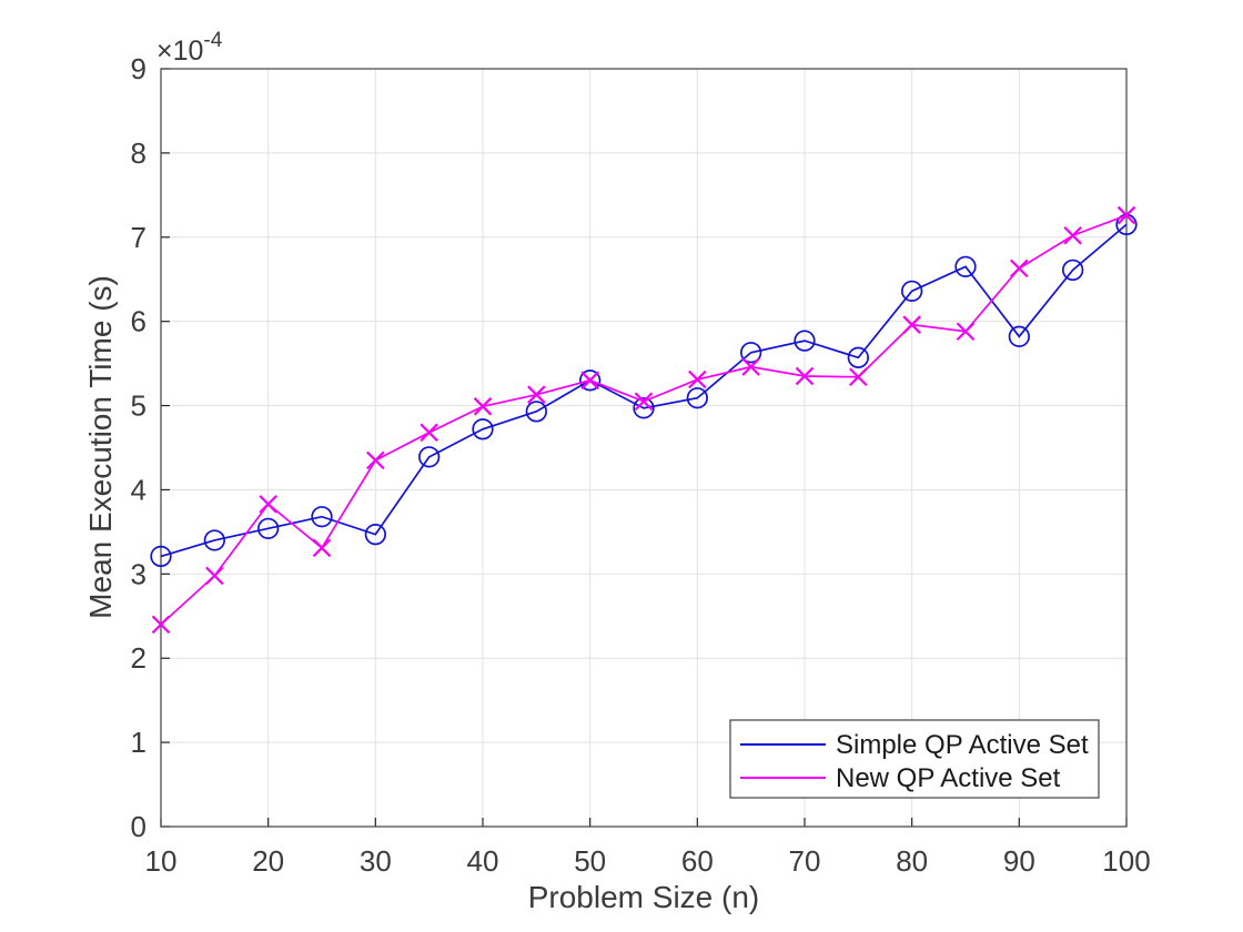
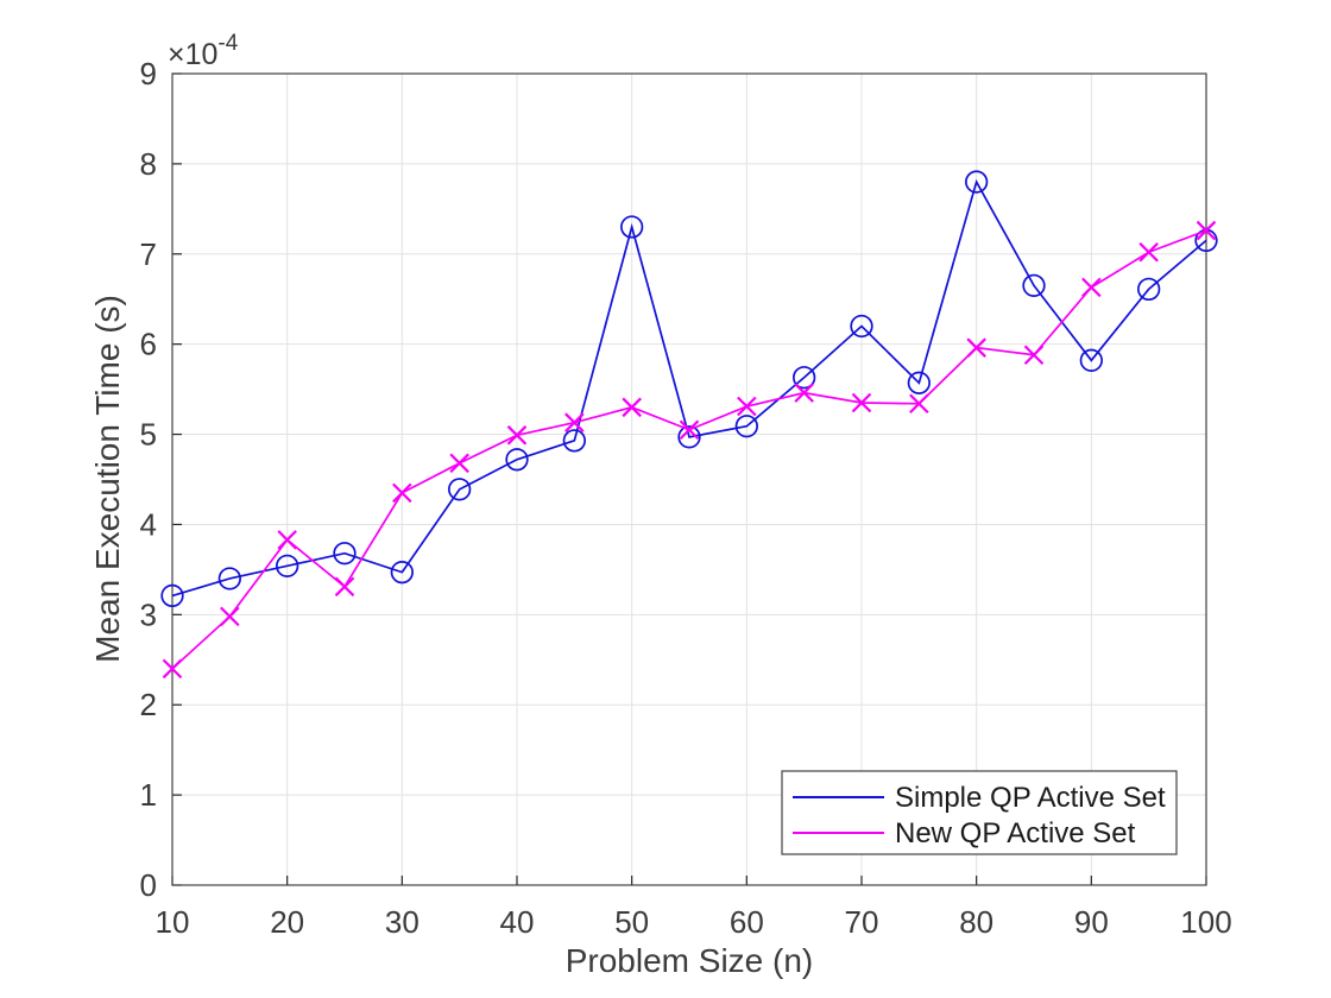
Simple QP Active Set/50: 5.3 -> 7.3
Simple QP Active Set/70: 5.8 -> 6.2
Simple QP Active Set/80: 6.4 -> 7.8
